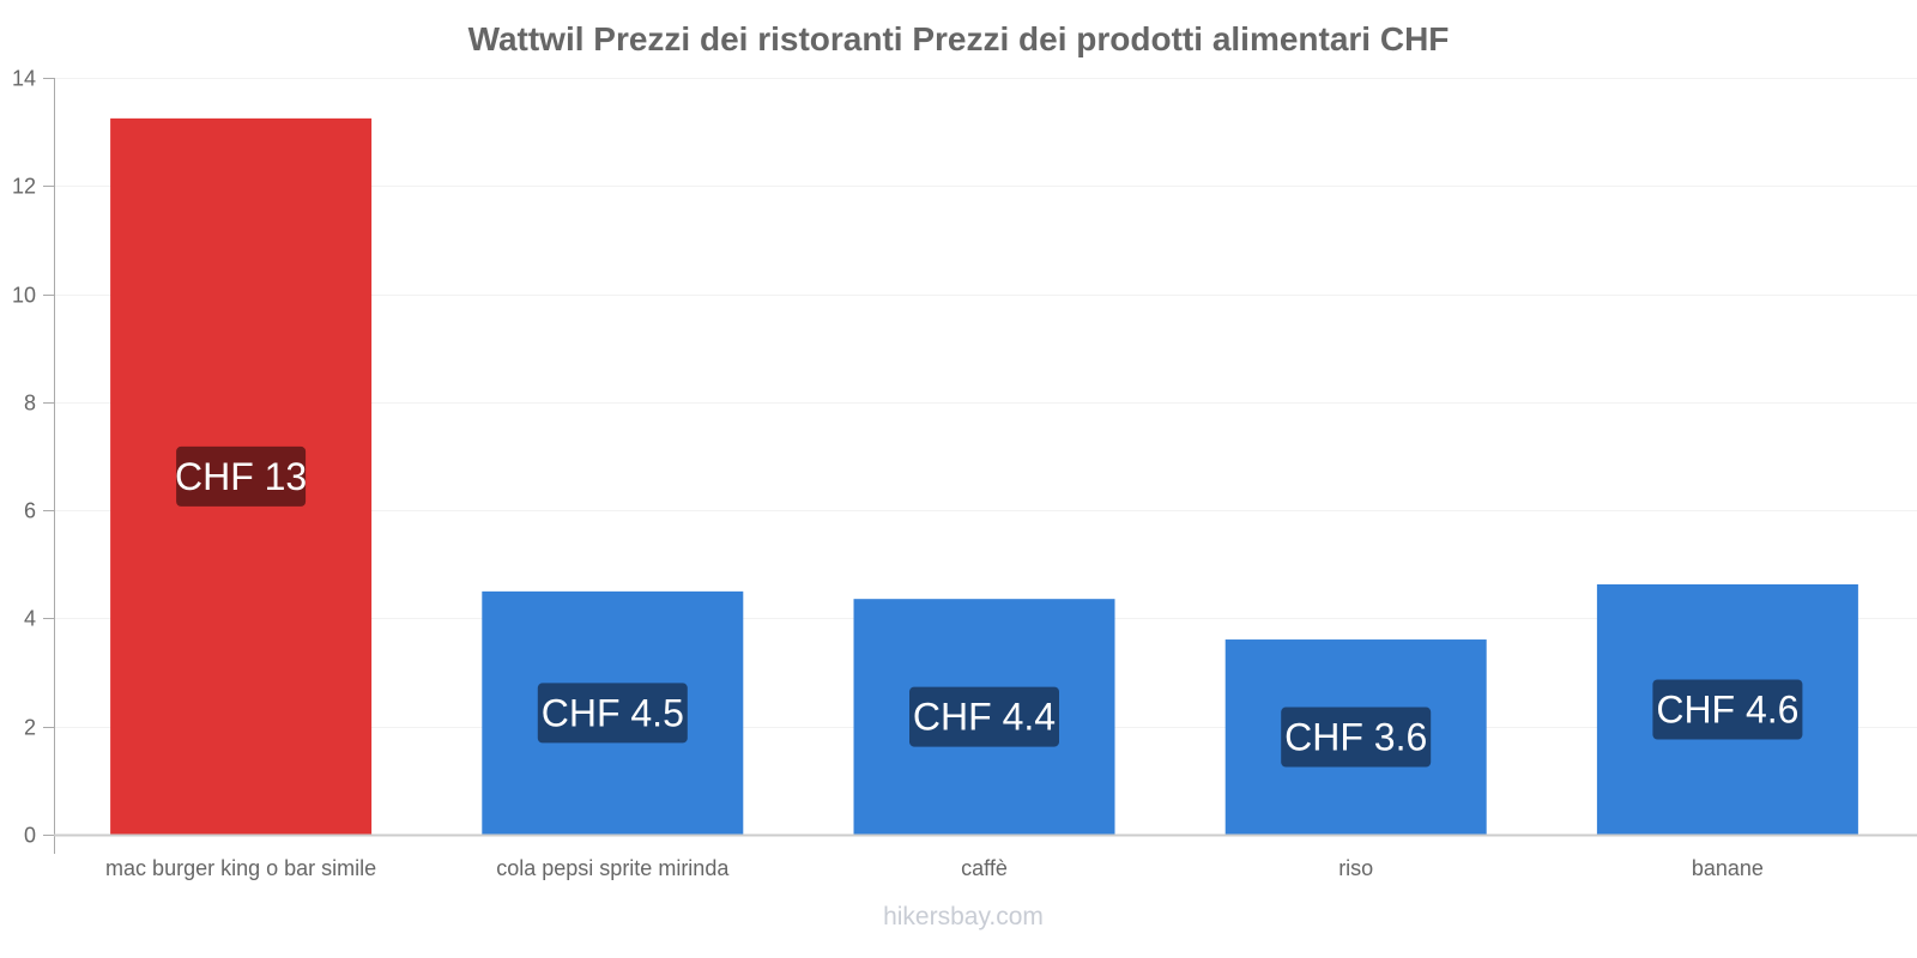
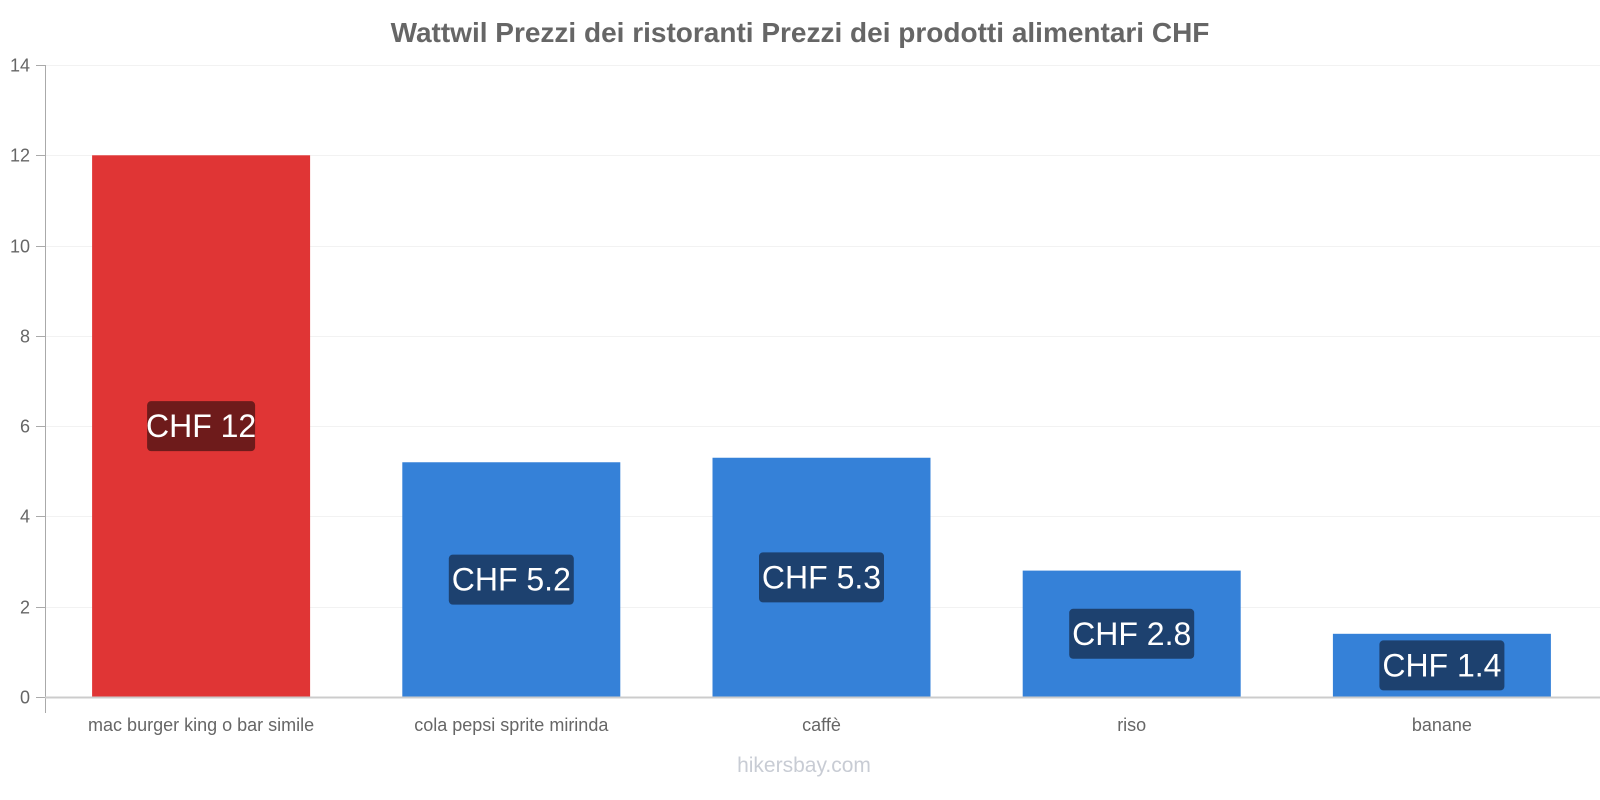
mac burger king o bar simile: 13 -> 12
cola pepsi sprite mirinda: 4.5 -> 5.2
caffè: 4.4 -> 5.3
riso: 3.6 -> 2.8
banane: 4.6 -> 1.4
